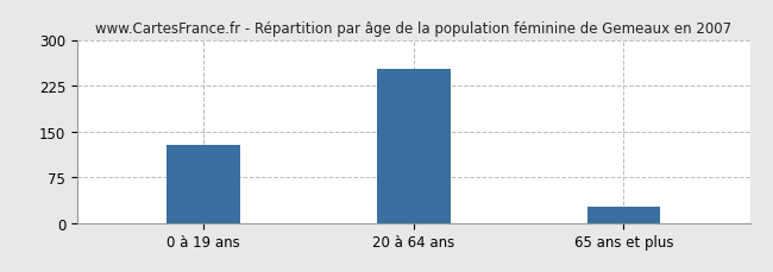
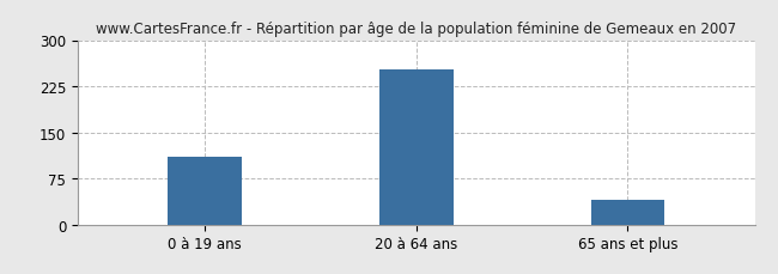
0 à 19 ans: 128 -> 110
65 ans et plus: 26 -> 40
